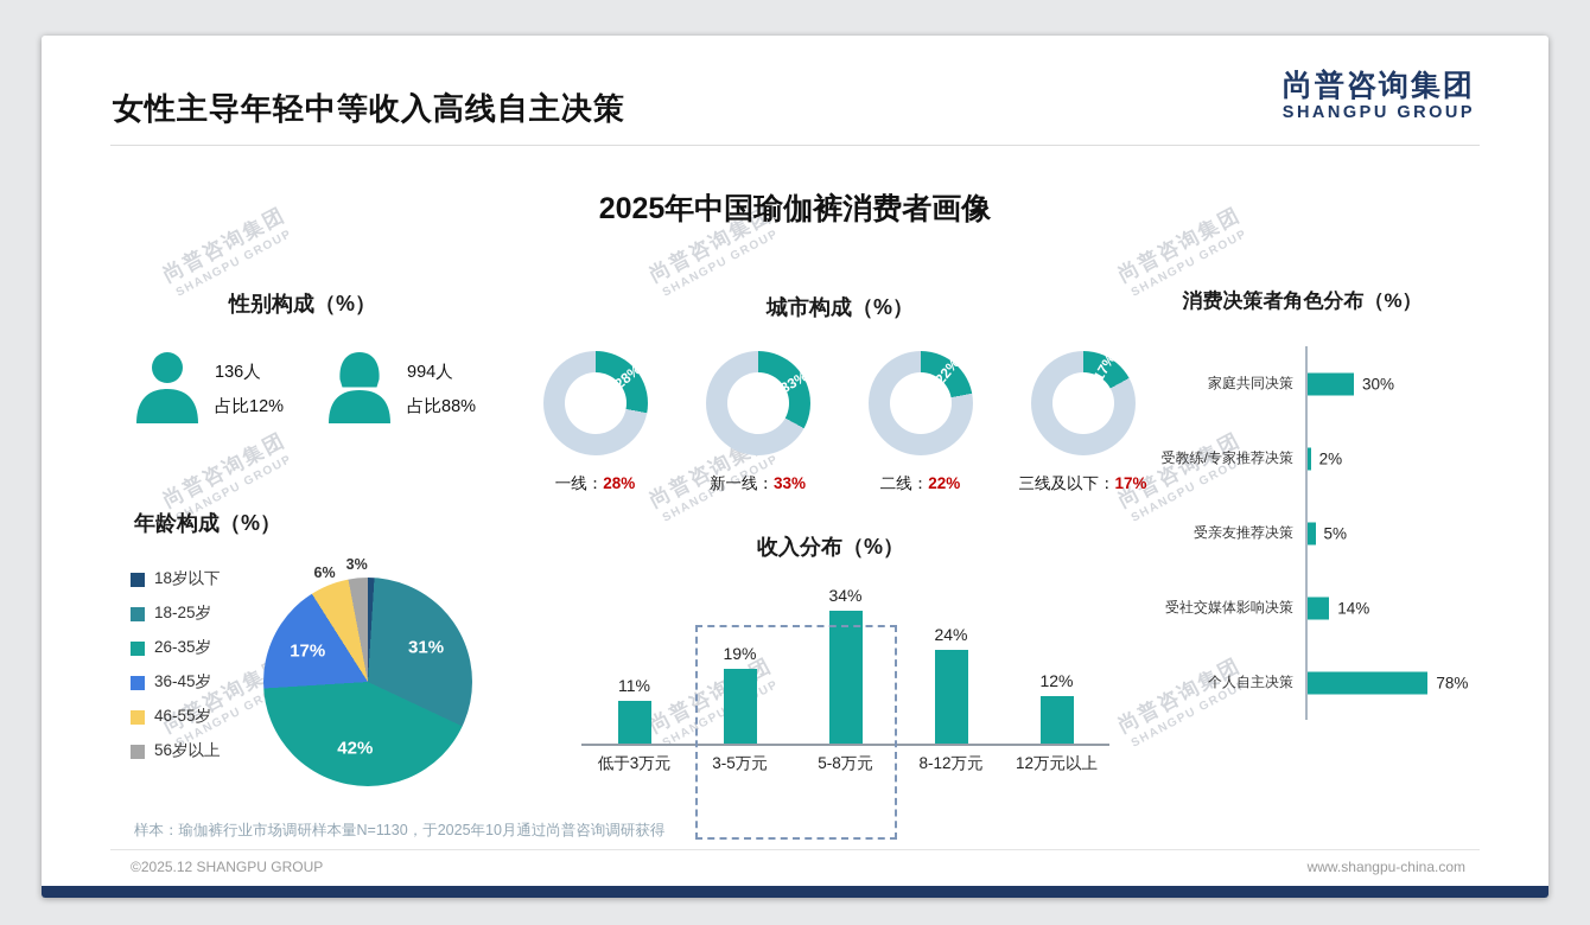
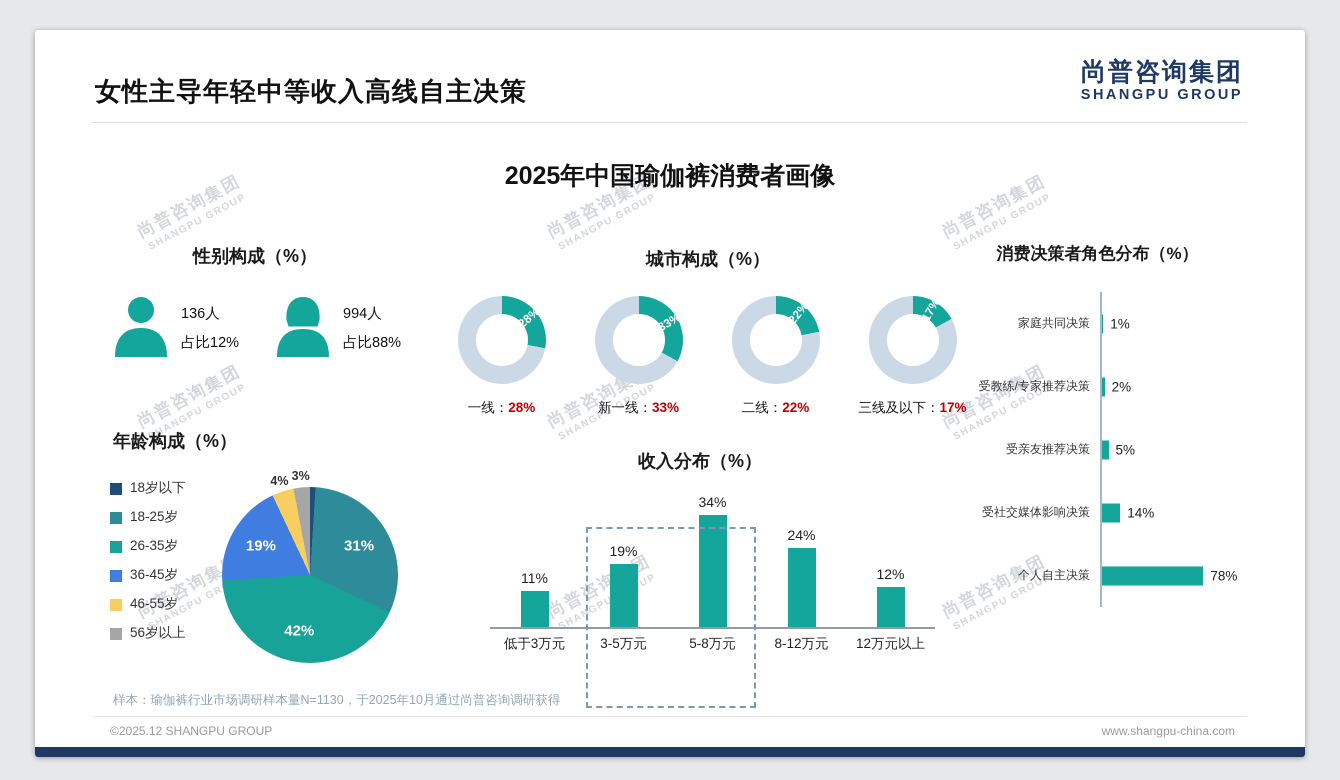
消费决策者角色分布（%）/家庭共同决策: 30% -> 1%
年龄构成（%）/36-45岁: 17% -> 19%
年龄构成（%）/46-55岁: 6% -> 4%
